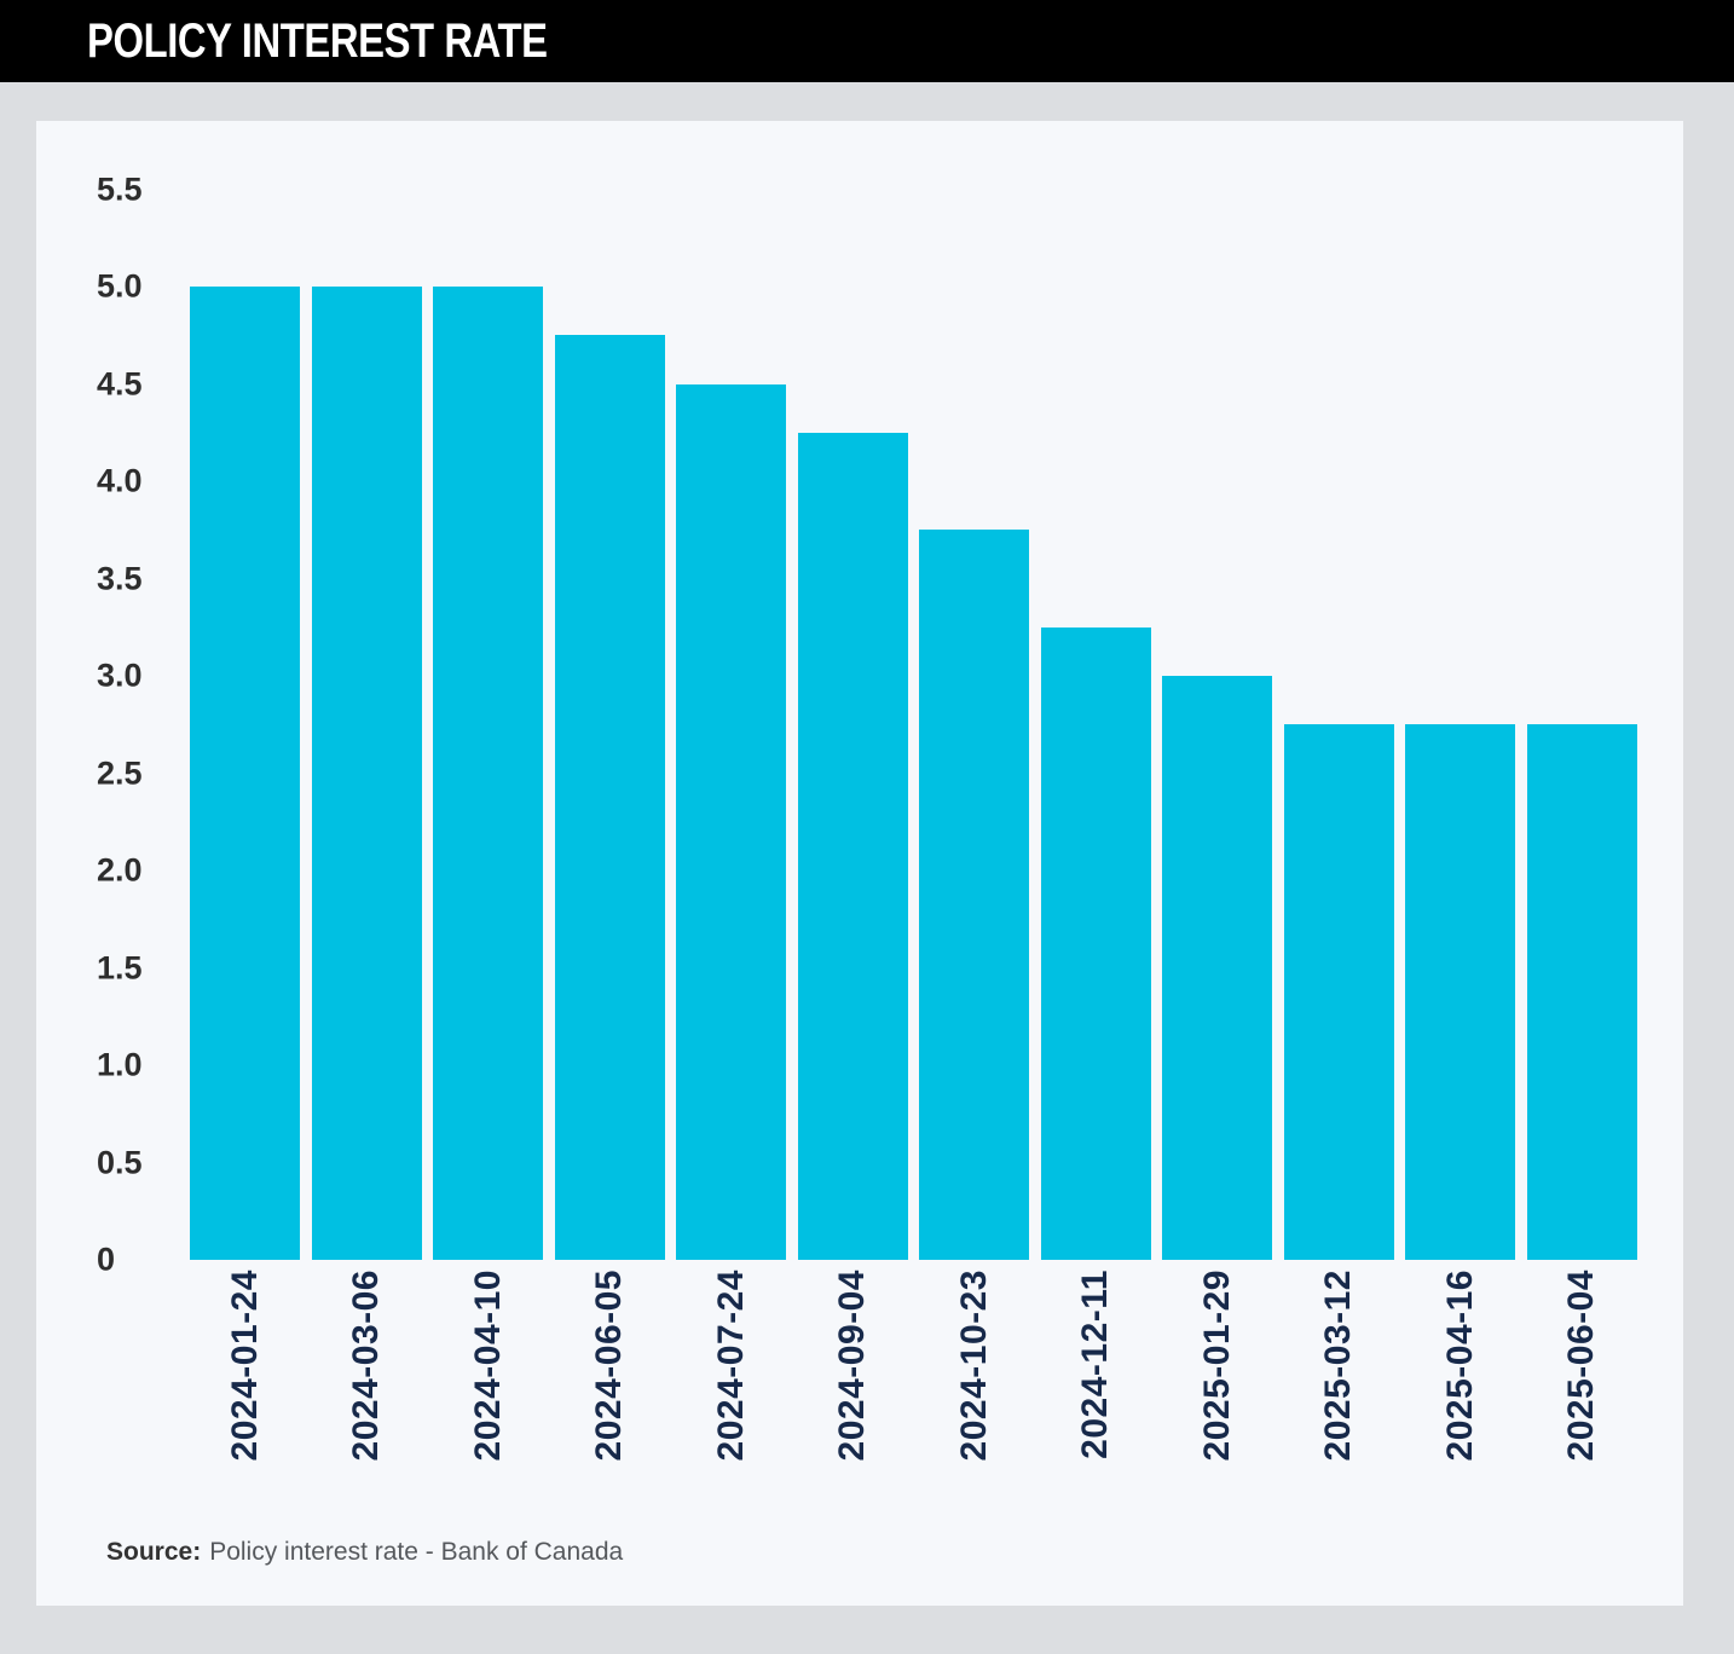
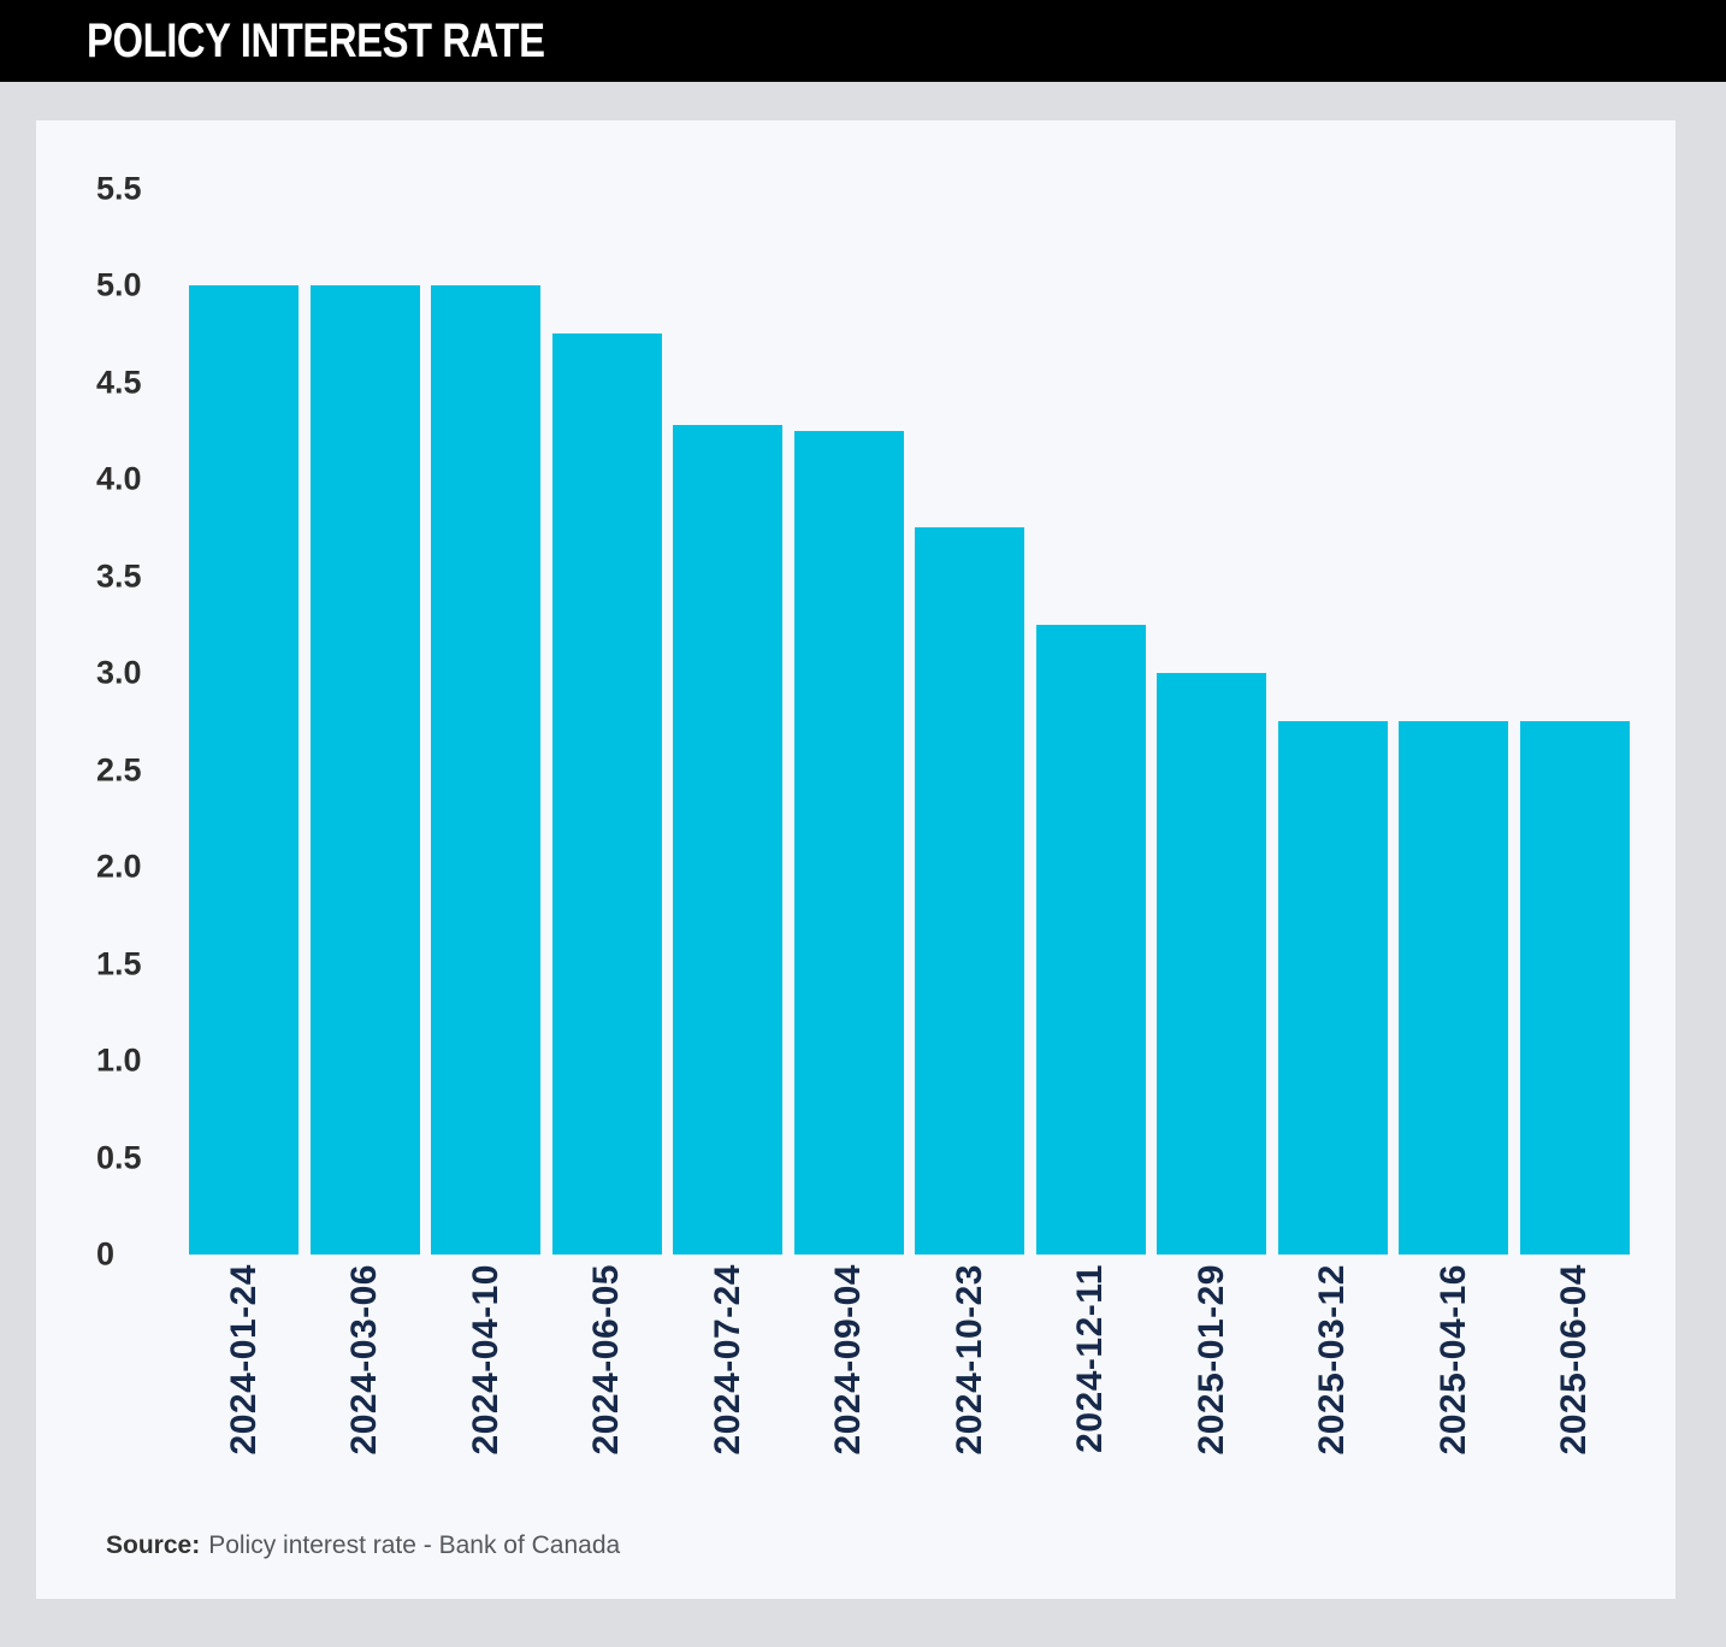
2024-07-24: 4.50 -> 4.28
